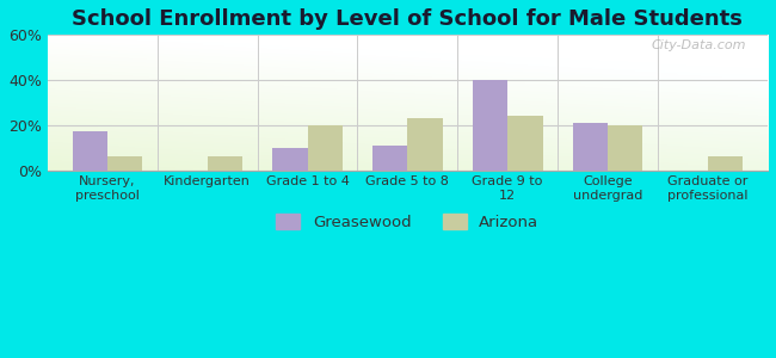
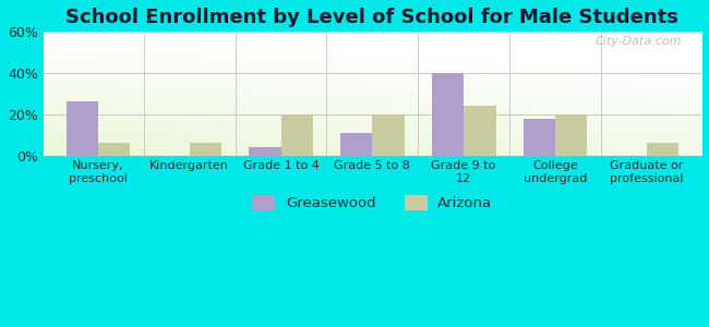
Greasewood/Nursery, preschool: 17% -> 26%
Greasewood/Grade 1 to 4: 10% -> 4%
Arizona/Grade 5 to 8: 23% -> 20%
Greasewood/College undergrad: 21% -> 18%
